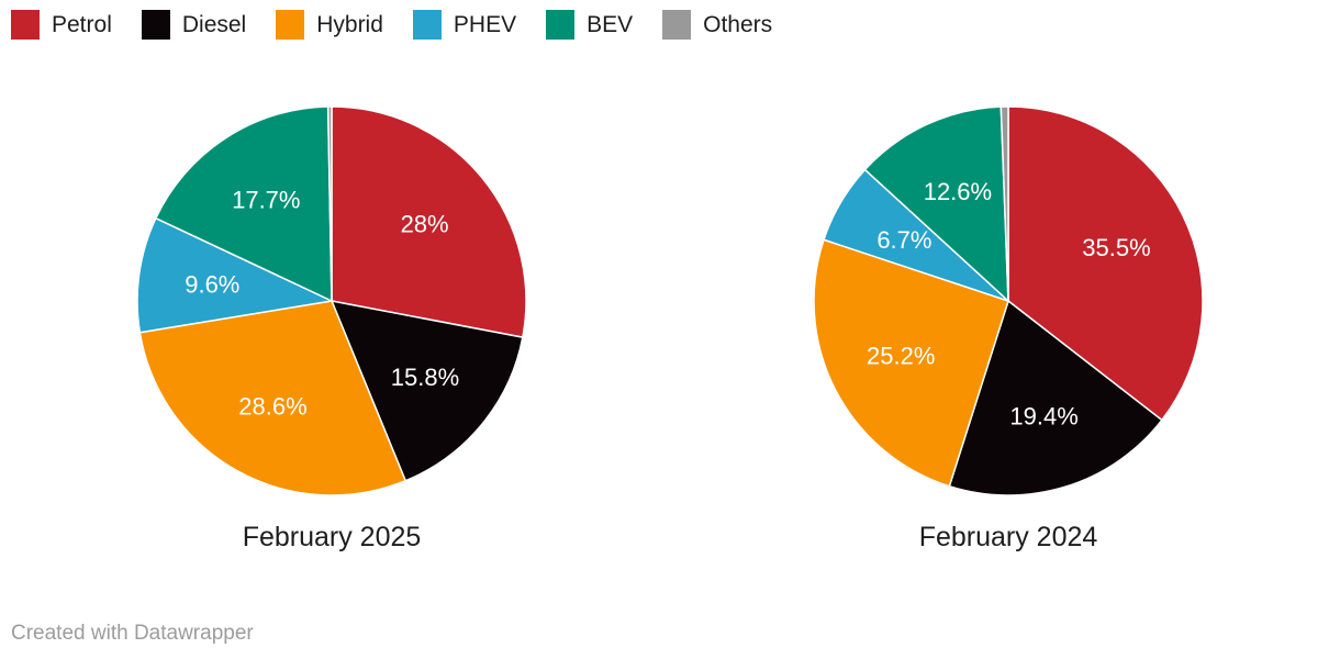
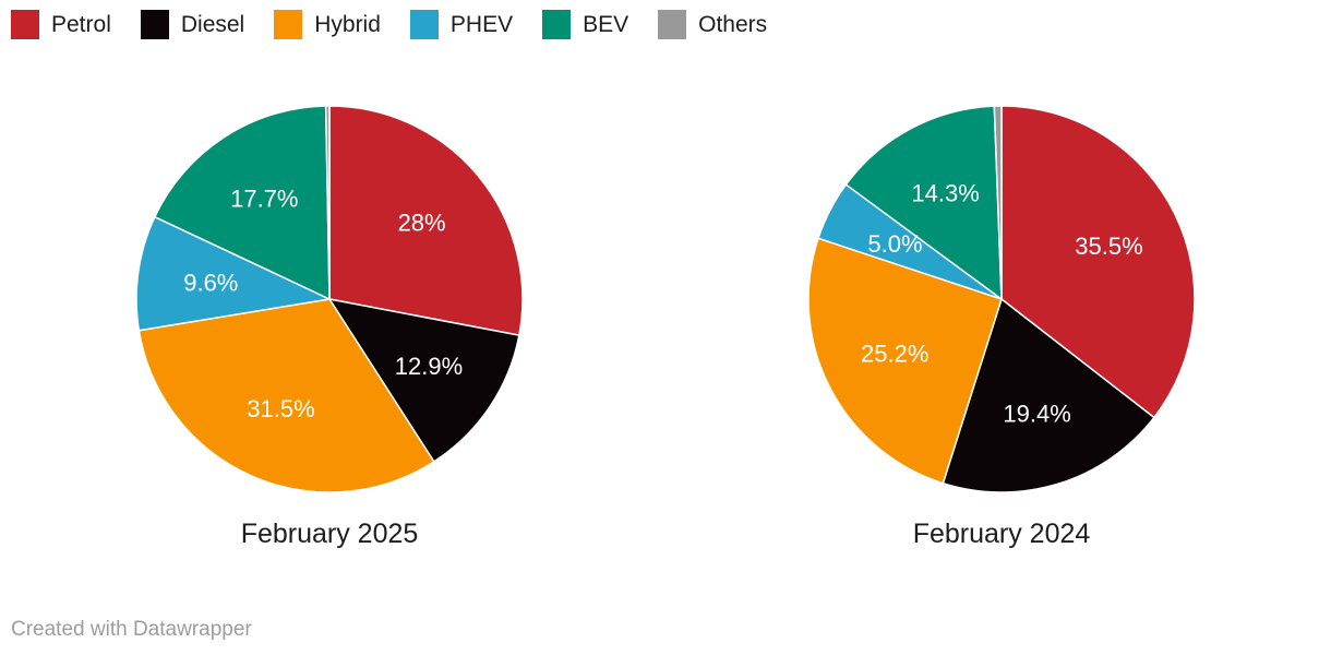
February 2025/Diesel: 15.8% -> 12.9%
February 2025/Hybrid: 28.6% -> 31.5%
February 2024/PHEV: 6.7% -> 5.0%
February 2024/BEV: 12.6% -> 14.3%
